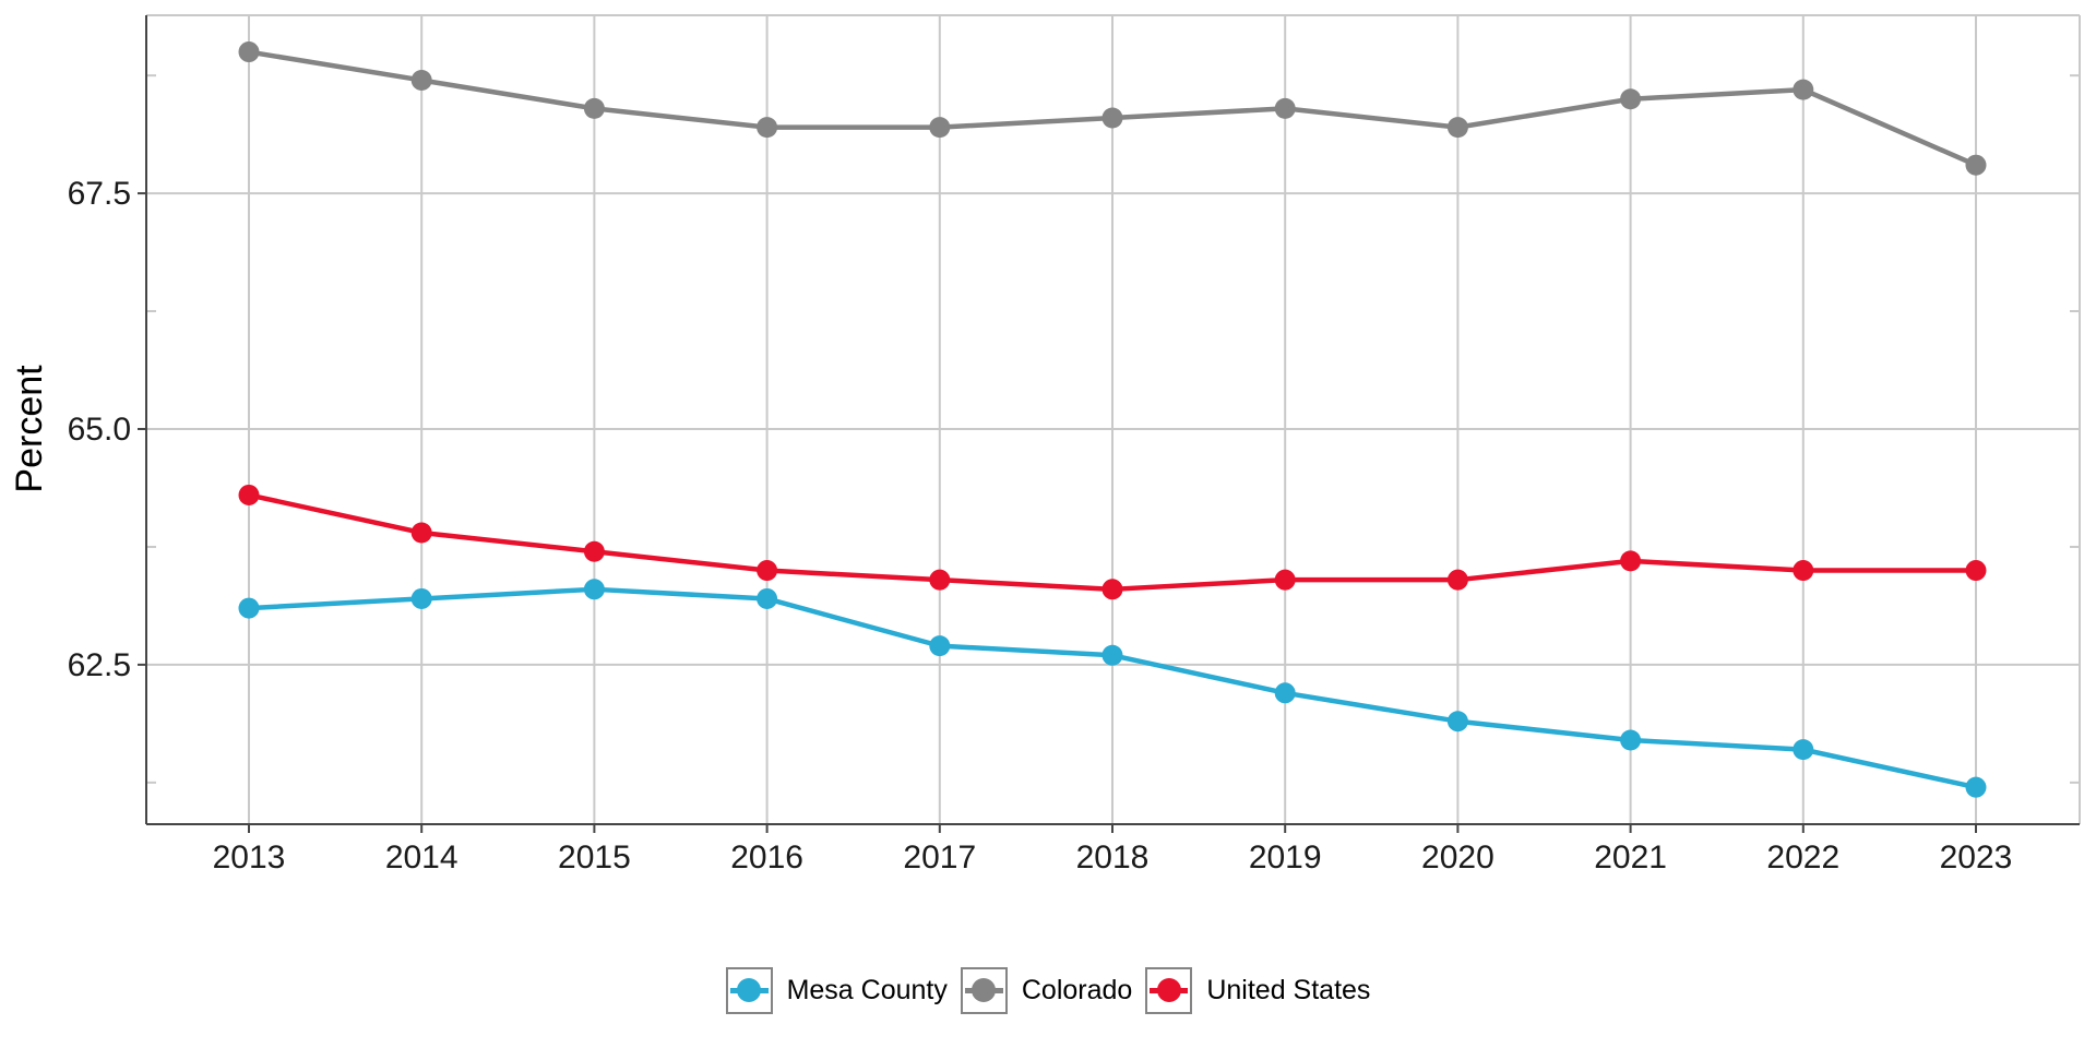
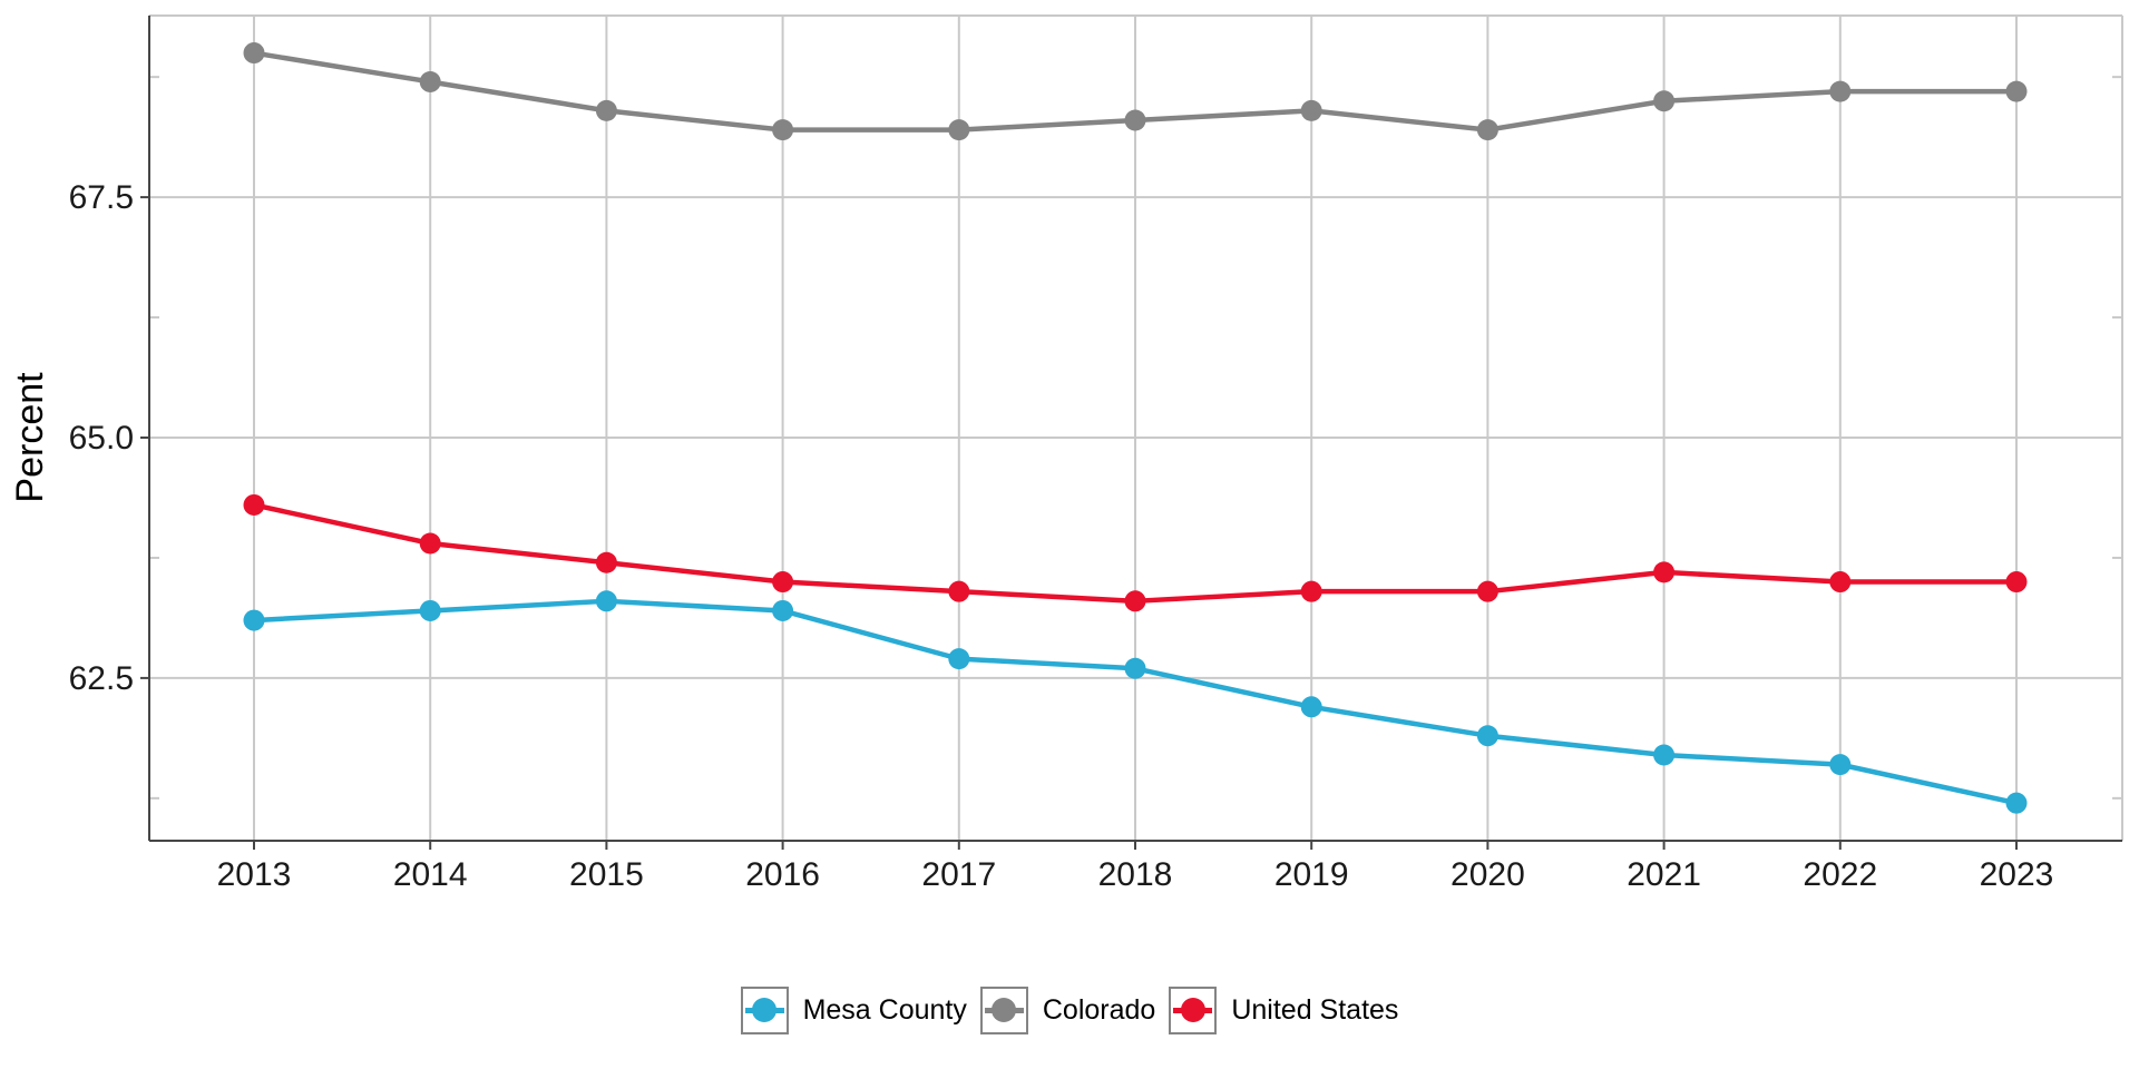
Colorado/2023: 67.8 -> 68.6
